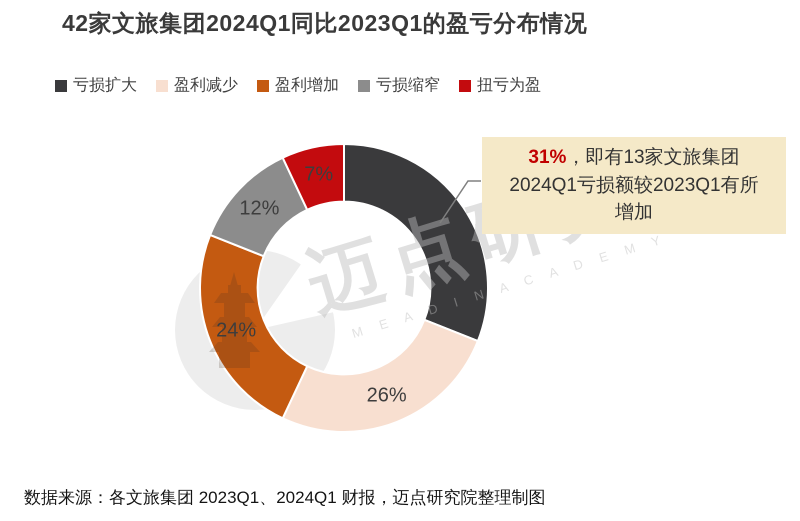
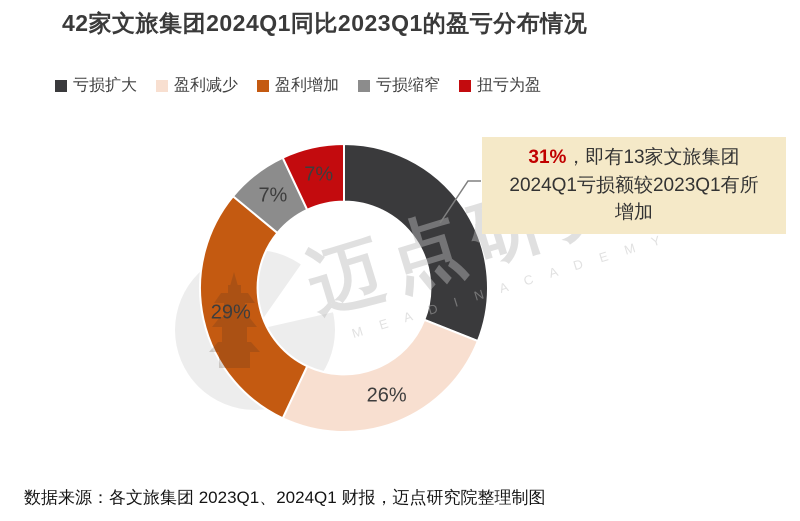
盈利增加: 24% -> 29%
亏损缩窄: 12% -> 7%
